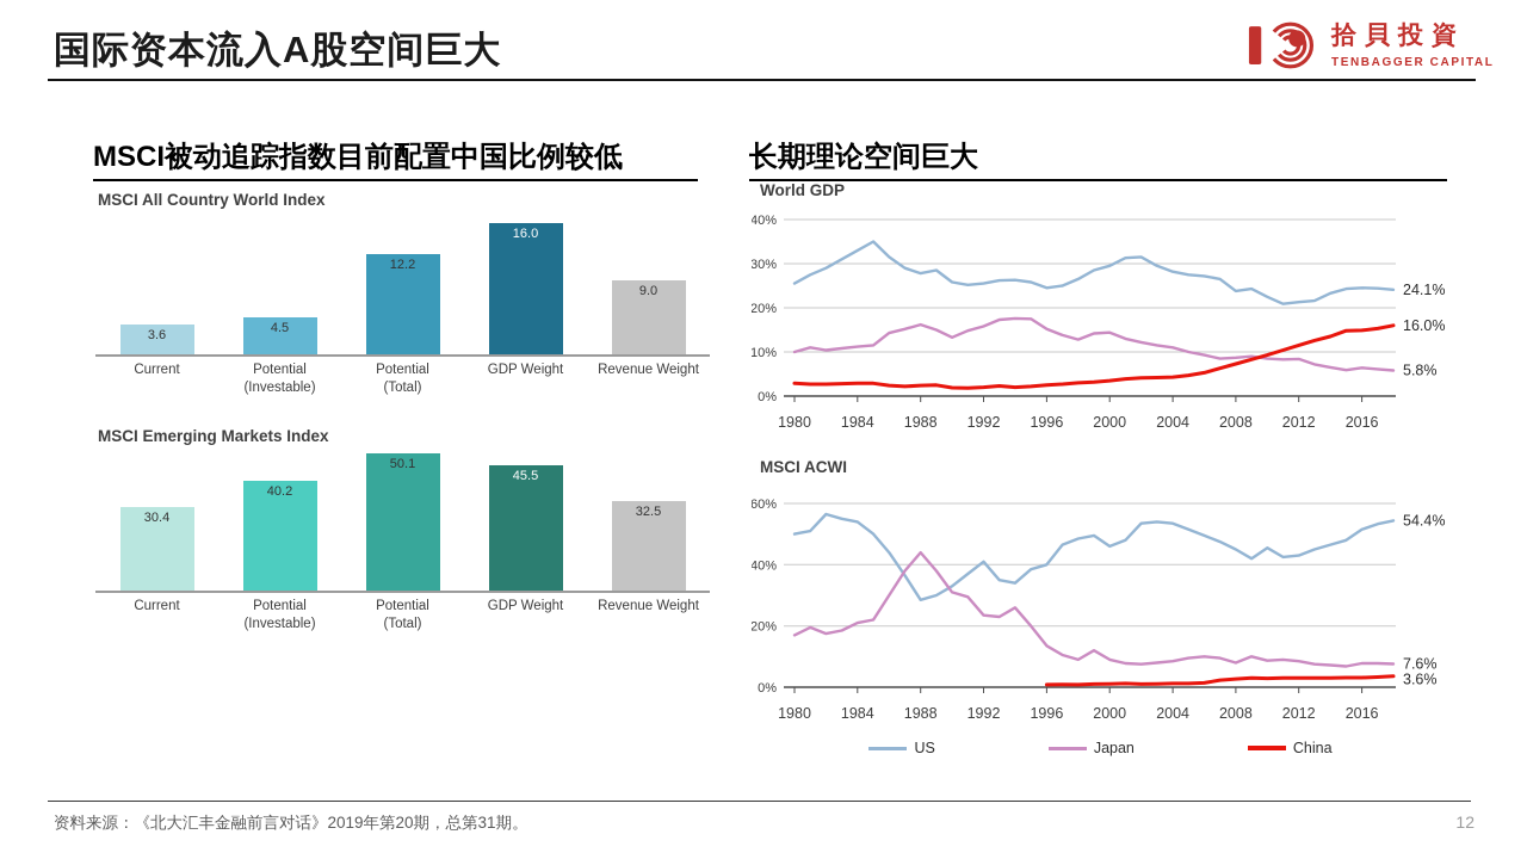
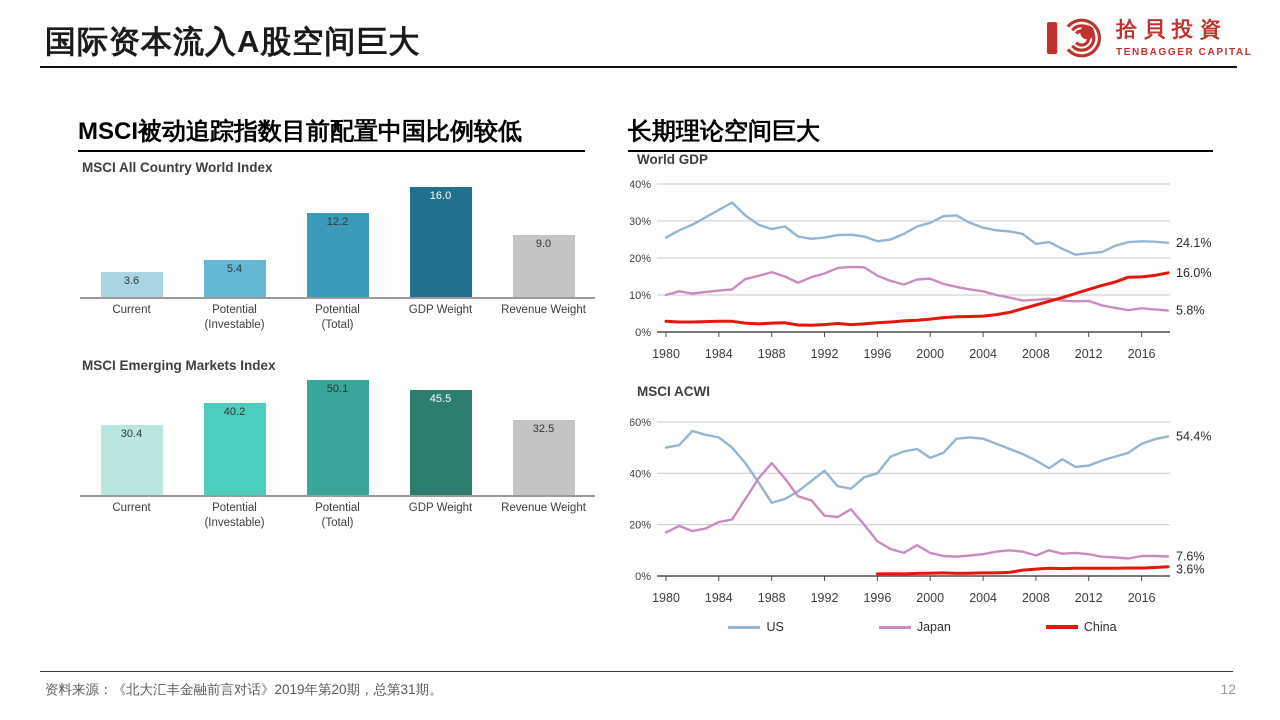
MSCI All Country World Index/Potential (Investable): 4.5 -> 5.4
